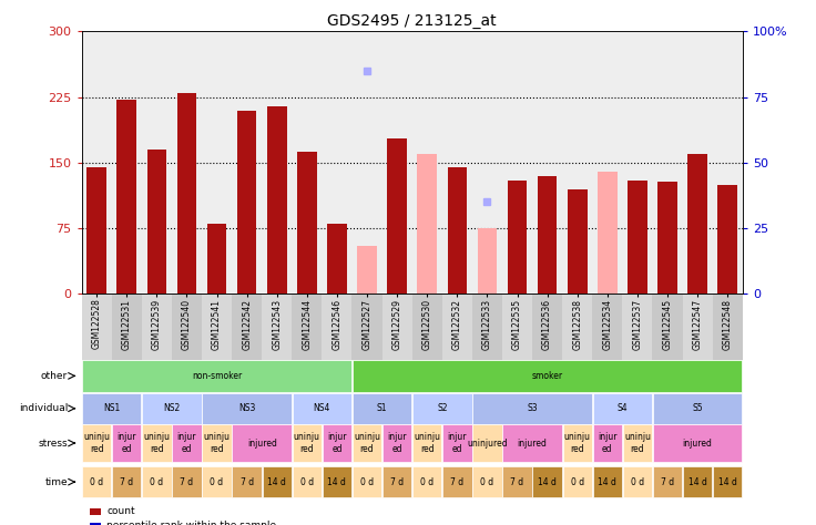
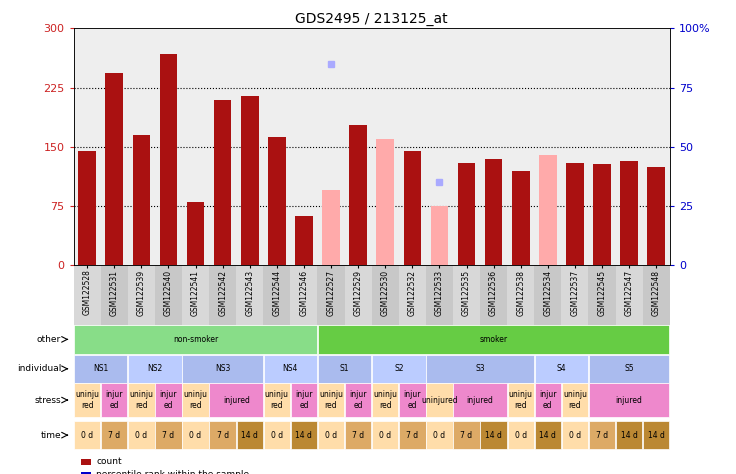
GSM122531: 222 -> 244
GSM122540: 230 -> 268
GSM122546: 80 -> 62
GSM122527: 55 -> 96
GSM122547: 160 -> 132
